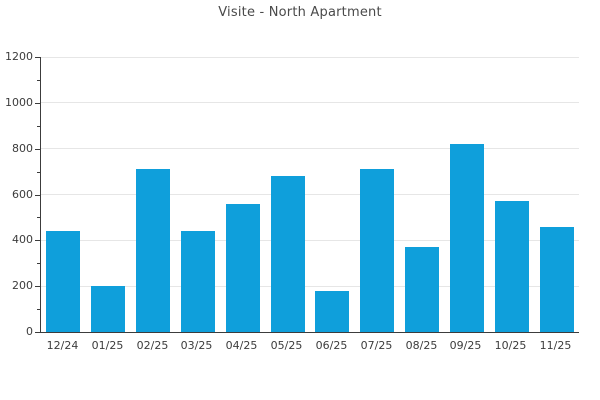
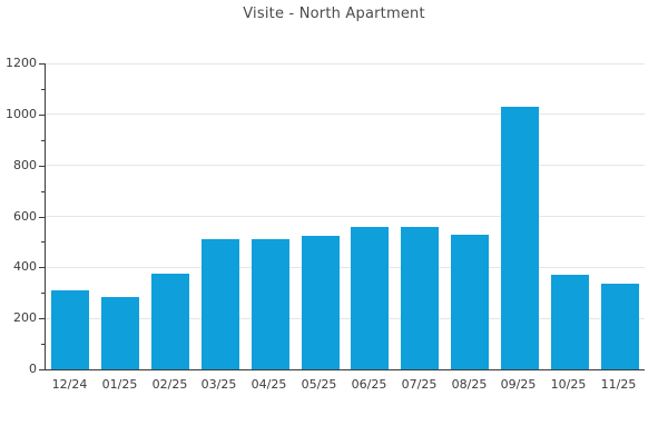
12/24: 440 -> 310
01/25: 200 -> 280
02/25: 710 -> 380
03/25: 440 -> 510
04/25: 560 -> 510
05/25: 680 -> 520
06/25: 180 -> 560
07/25: 710 -> 560
08/25: 370 -> 530
09/25: 820 -> 1030
10/25: 570 -> 370
11/25: 460 -> 340
